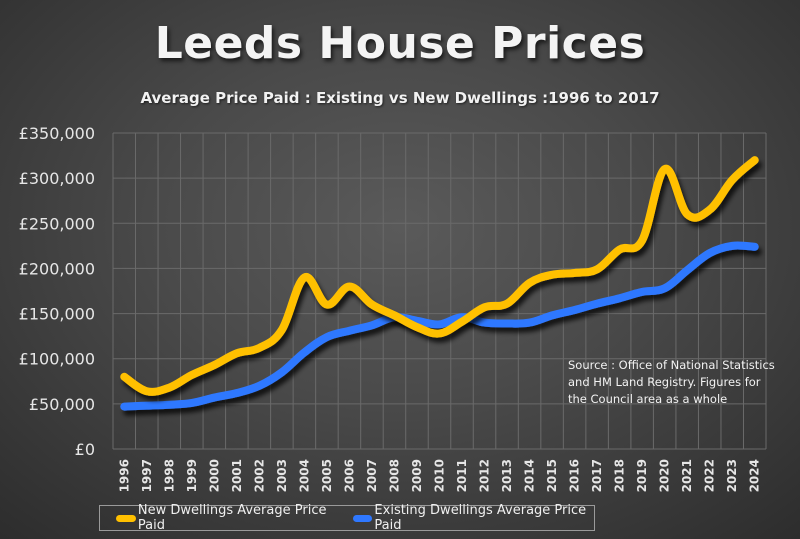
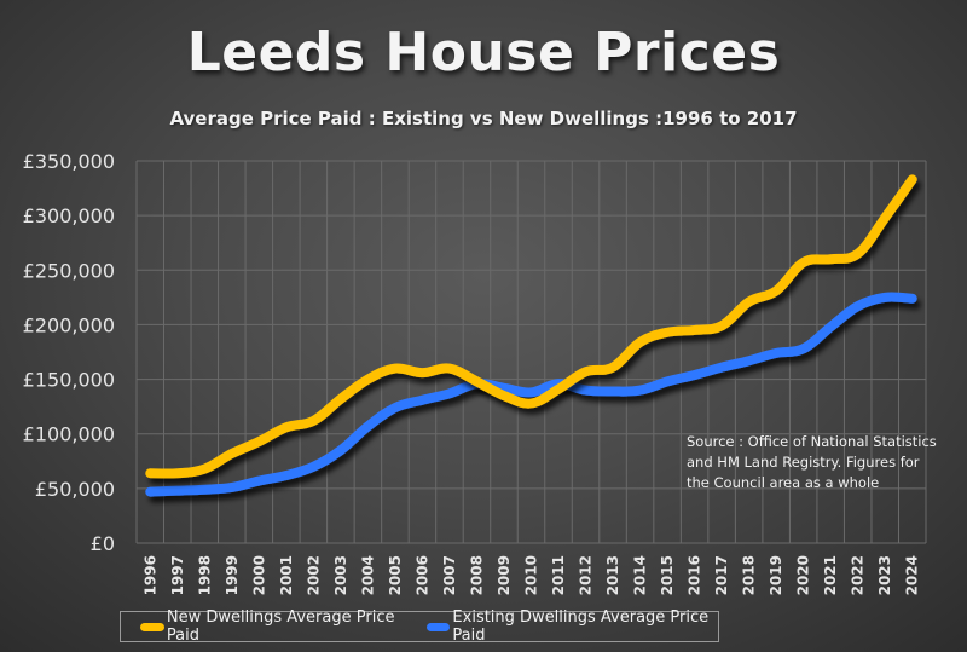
New Dwellings Average Price Paid/1996: £80000 -> £60000
New Dwellings Average Price Paid/2004: £190000 -> £150000
New Dwellings Average Price Paid/2006: £180000 -> £160000
New Dwellings Average Price Paid/2020: £310000 -> £260000
New Dwellings Average Price Paid/2024: £320000 -> £330000
